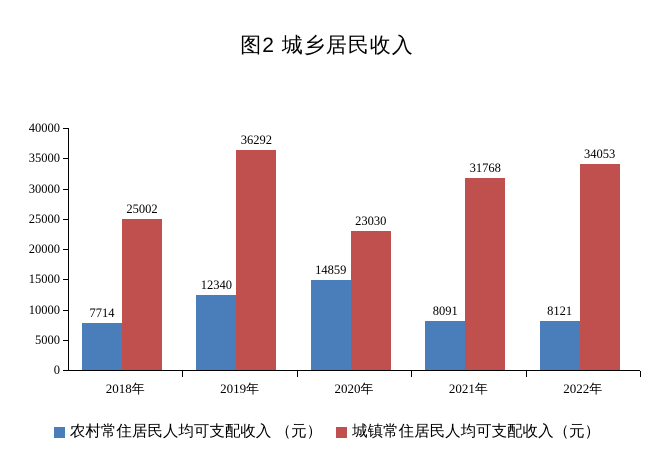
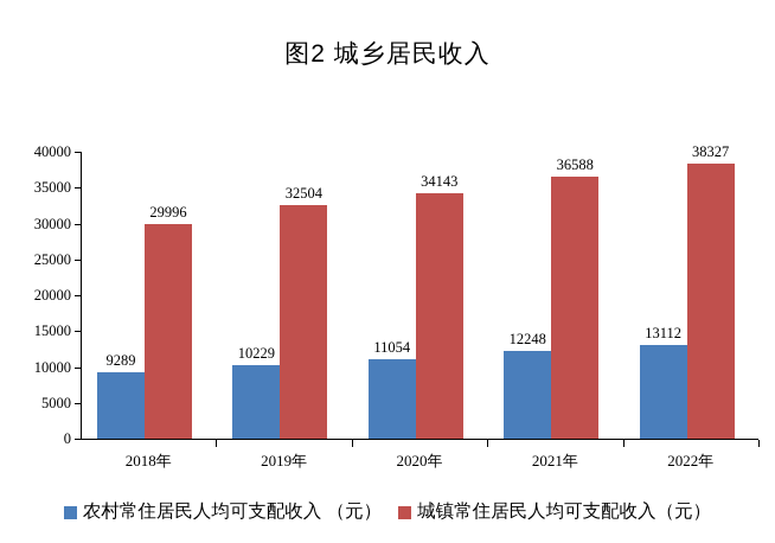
农村常住居民人均可支配收入 （元）/2018年: 7714 -> 9289
城镇常住居民人均可支配收入（元）/2018年: 25002 -> 29996
农村常住居民人均可支配收入 （元）/2019年: 12340 -> 10229
城镇常住居民人均可支配收入（元）/2019年: 36292 -> 32504
农村常住居民人均可支配收入 （元）/2020年: 14859 -> 11054
城镇常住居民人均可支配收入（元）/2020年: 23030 -> 34143
农村常住居民人均可支配收入 （元）/2021年: 8091 -> 12248
城镇常住居民人均可支配收入（元）/2021年: 31768 -> 36588
农村常住居民人均可支配收入 （元）/2022年: 8121 -> 13112
城镇常住居民人均可支配收入（元）/2022年: 34053 -> 38327
